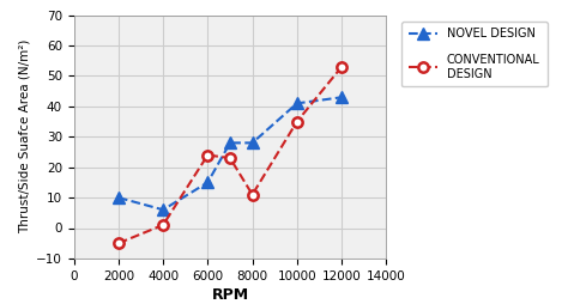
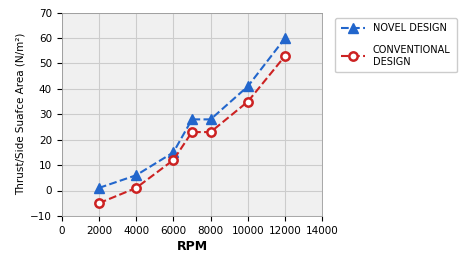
NOVEL DESIGN/2000: 10 -> 1
CONVENTIONAL DESIGN/6000: 24 -> 12
CONVENTIONAL DESIGN/8000: 11 -> 23
NOVEL DESIGN/12000: 43 -> 60
